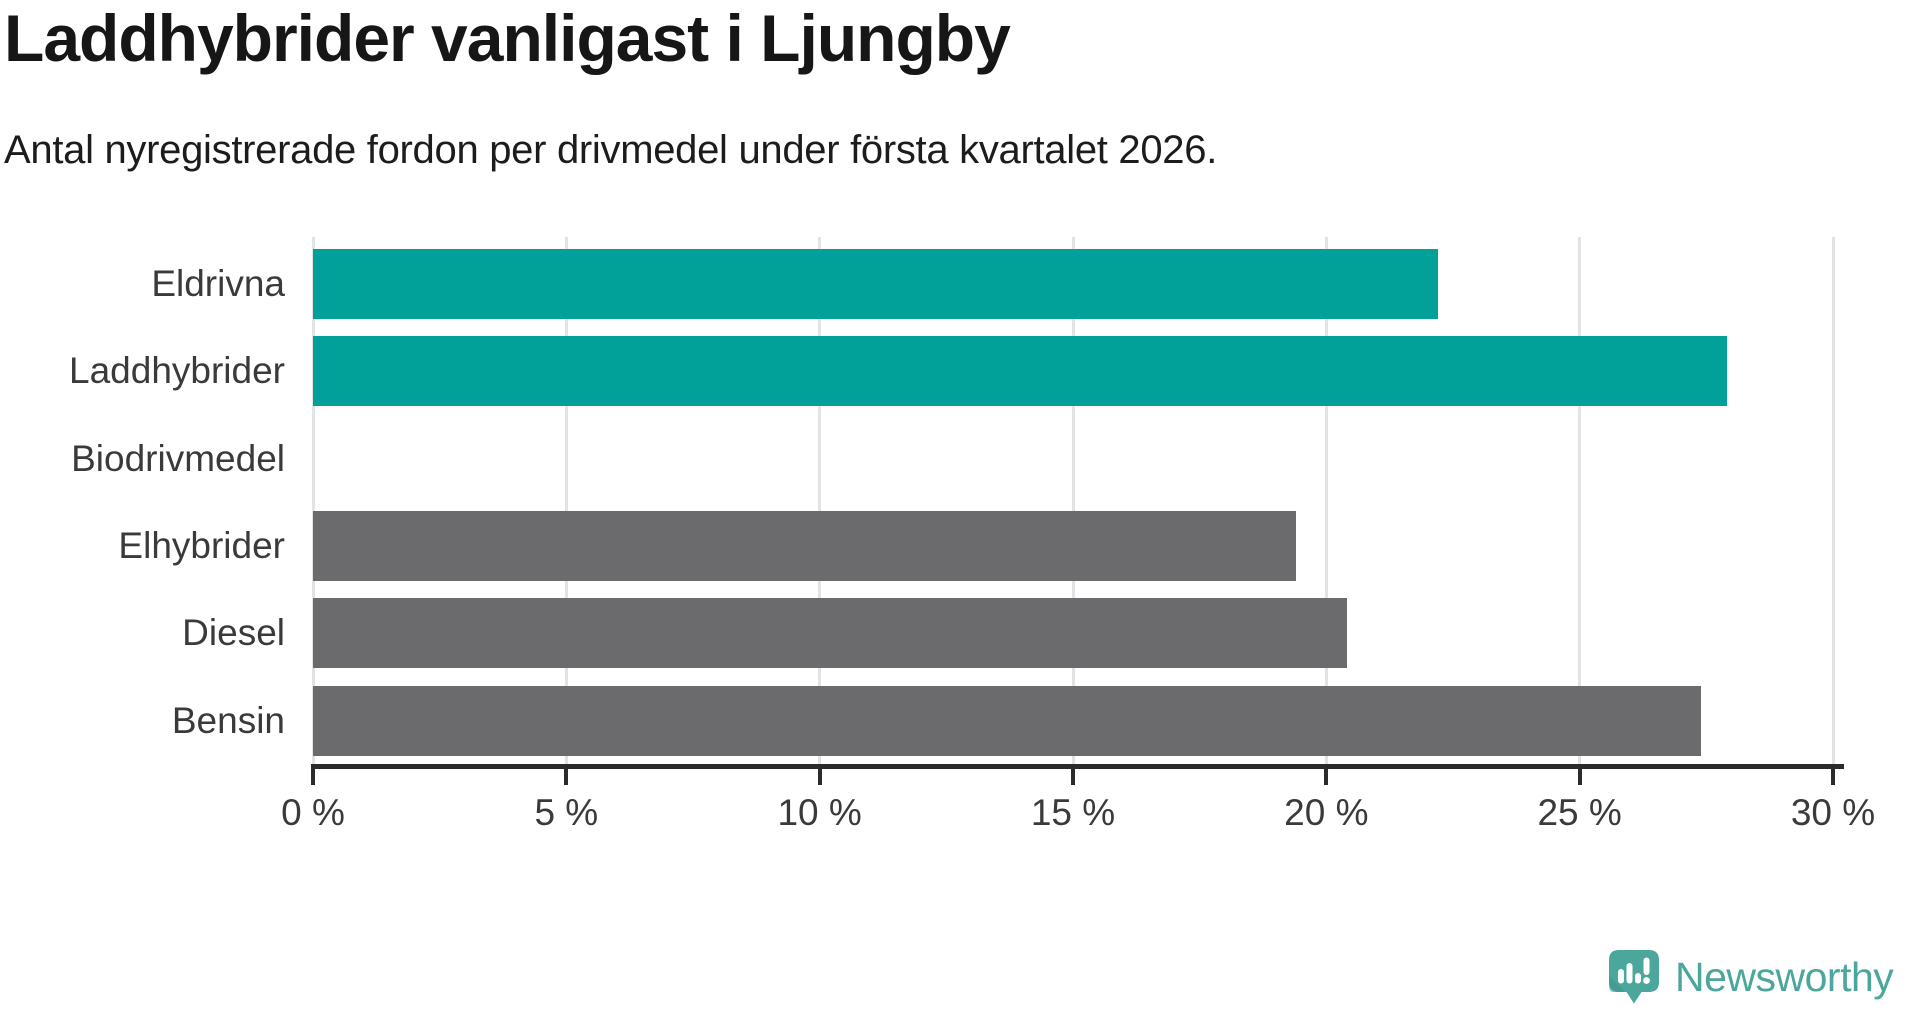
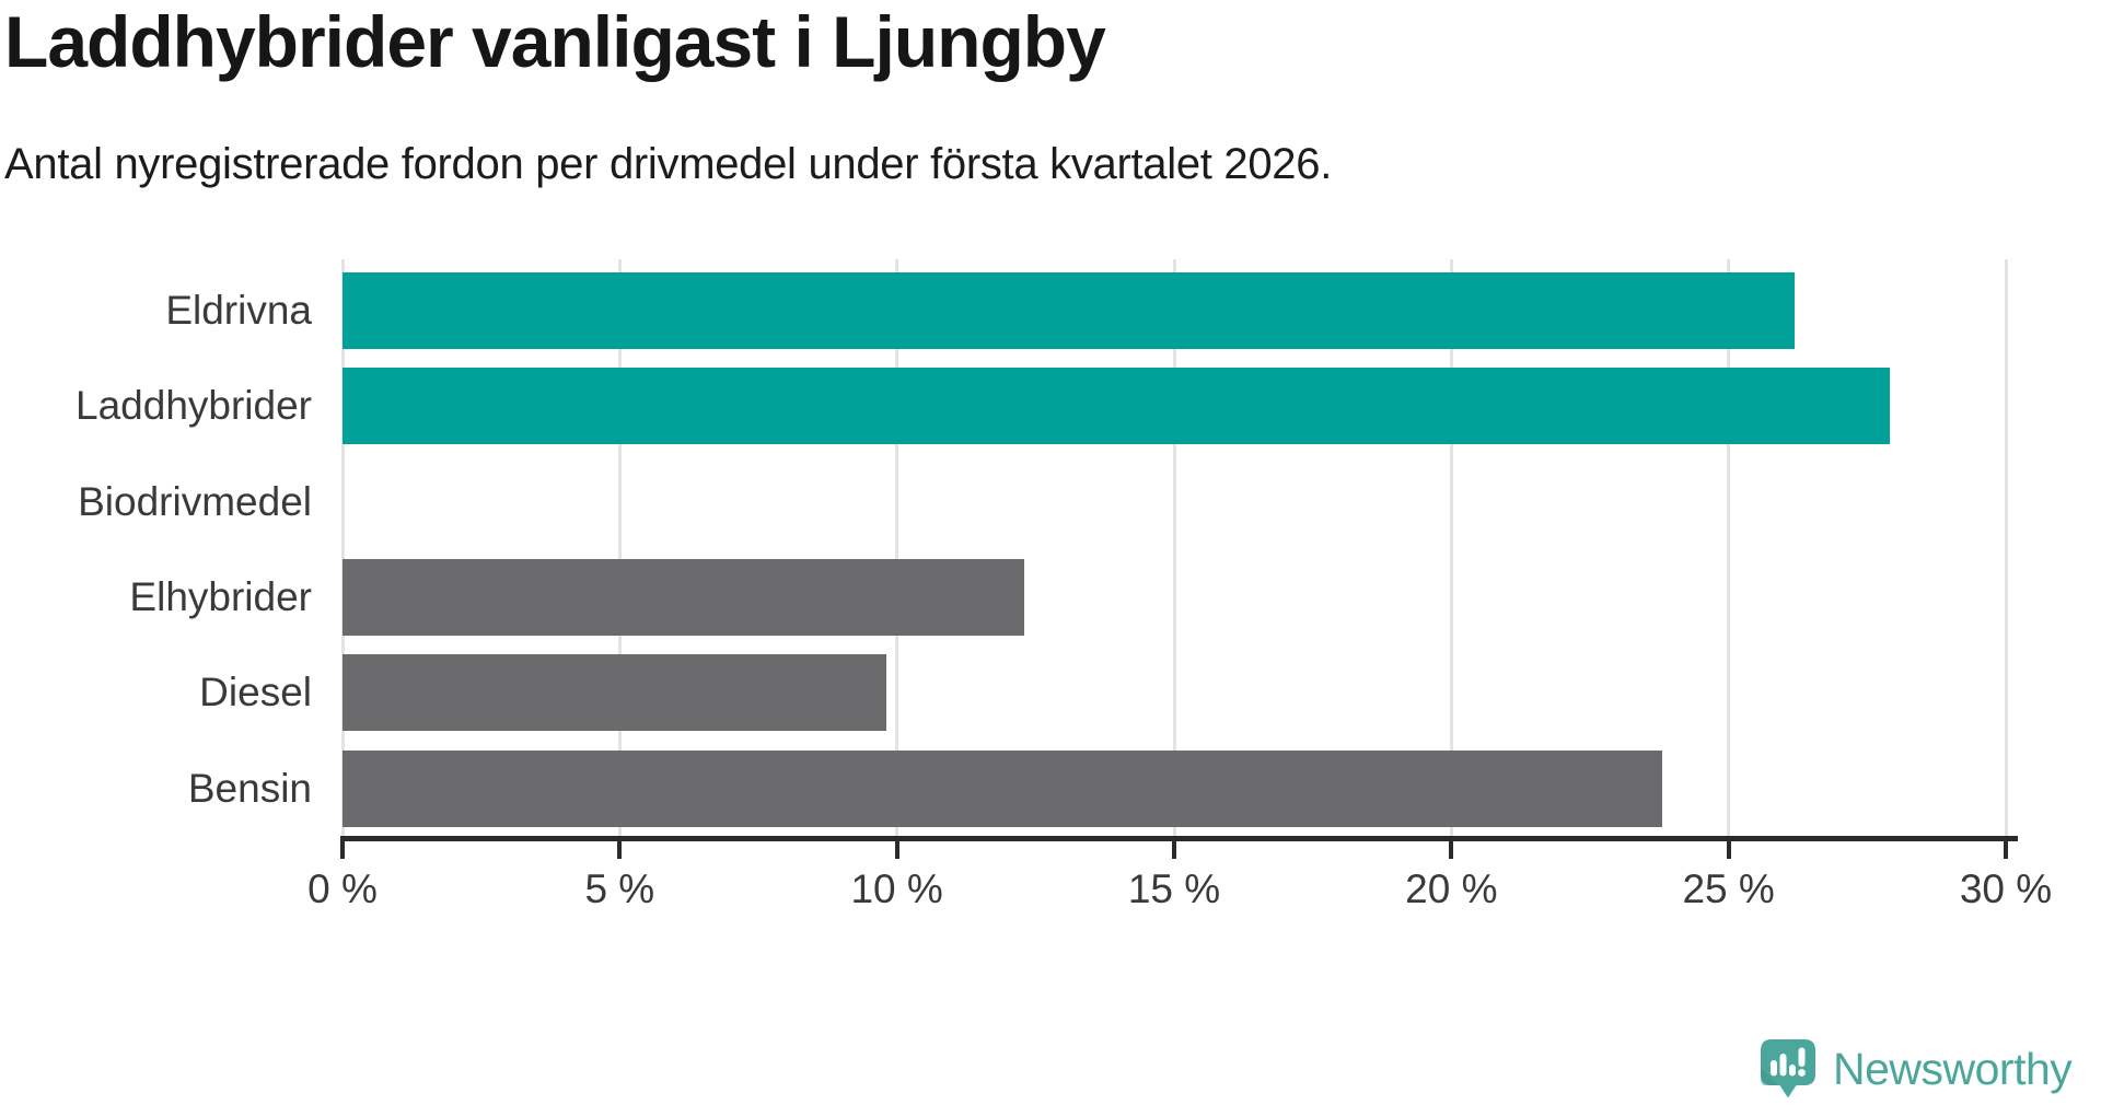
Eldrivna: 22.2% -> 26.2%
Elhybrider: 19.4% -> 12.3%
Diesel: 20.4% -> 9.8%
Bensin: 27.4% -> 23.8%
